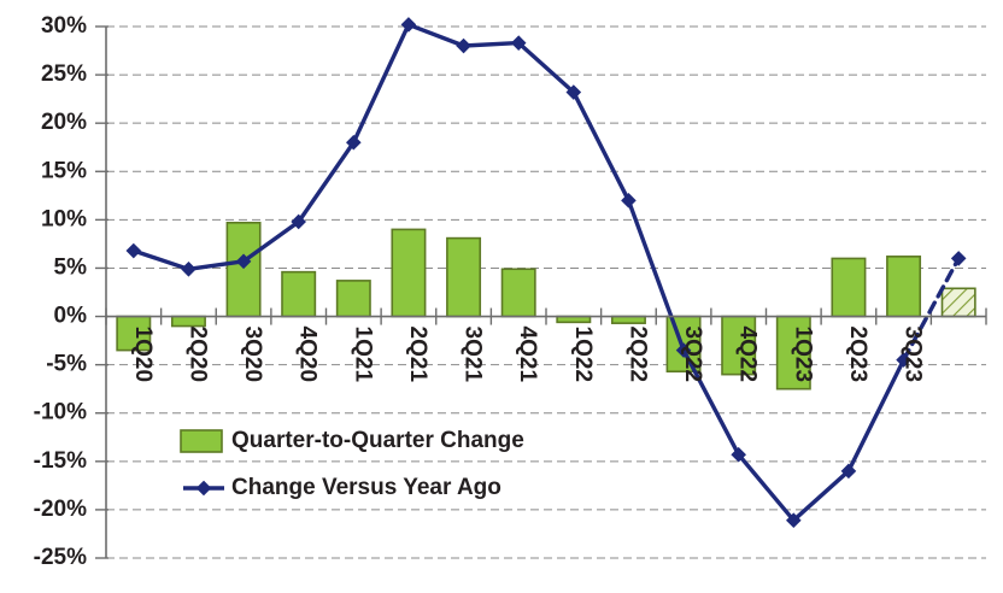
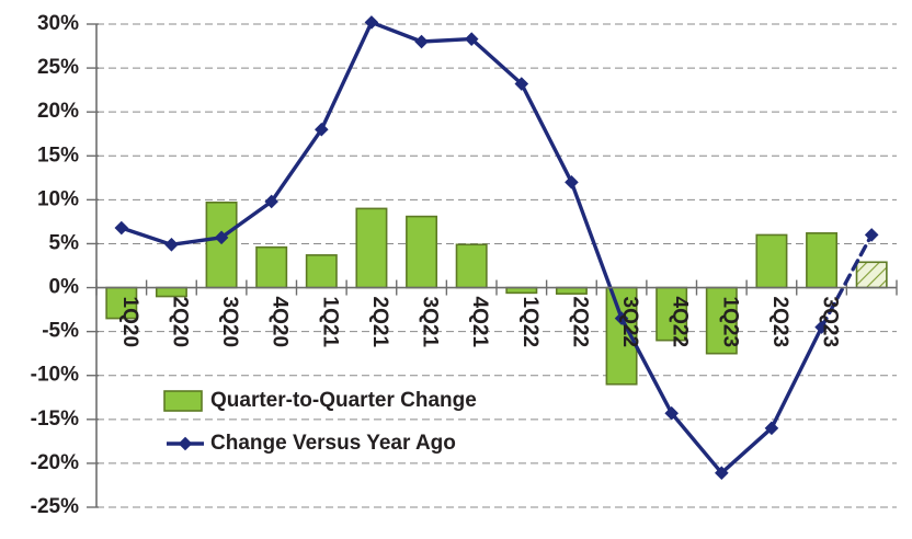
Quarter-to-Quarter Change/3Q22: -6% -> -11%
